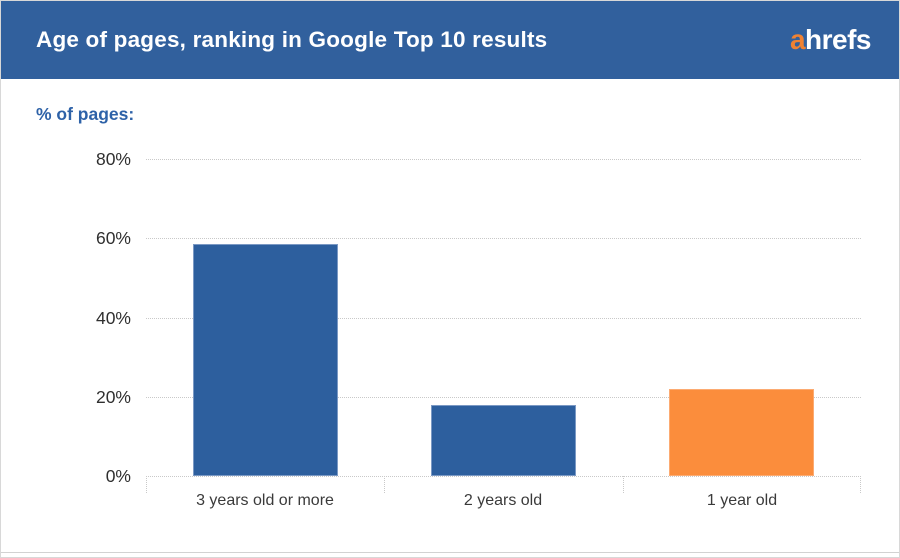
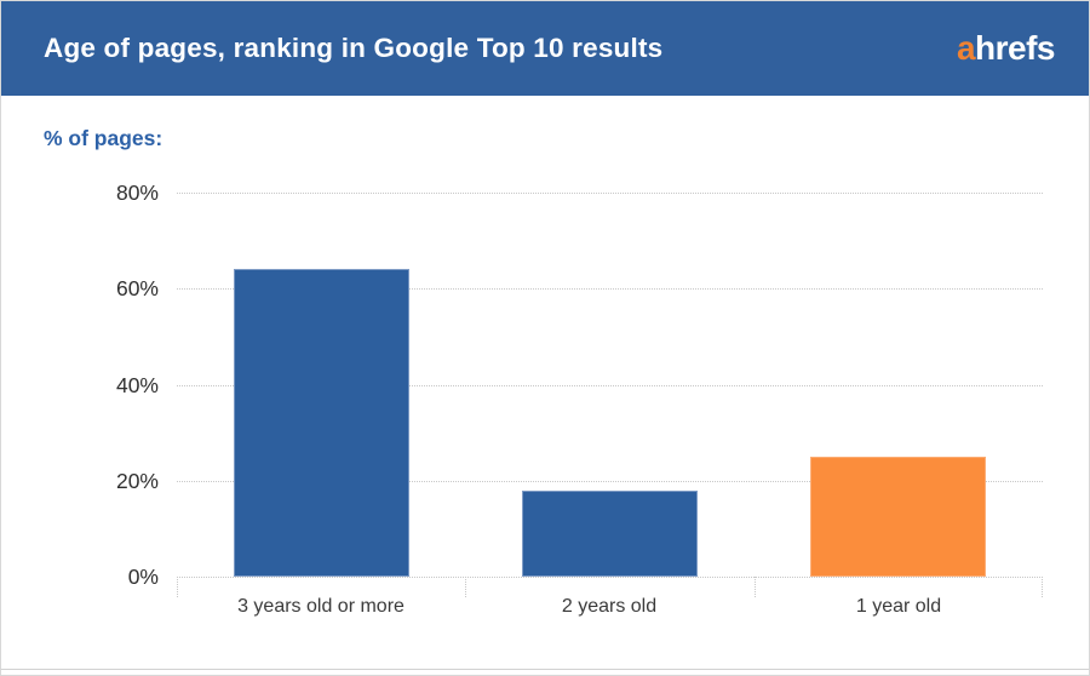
3 years old or more: 58% -> 64%
1 year old: 22% -> 25%
